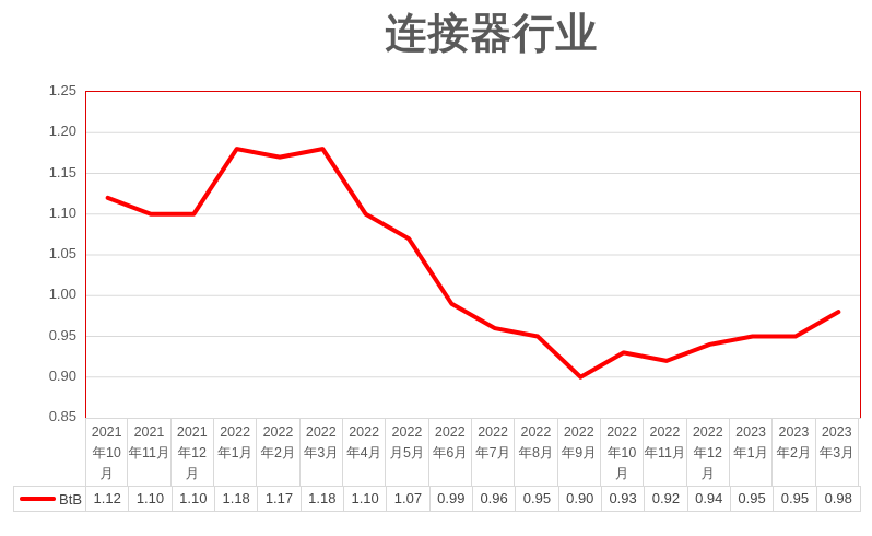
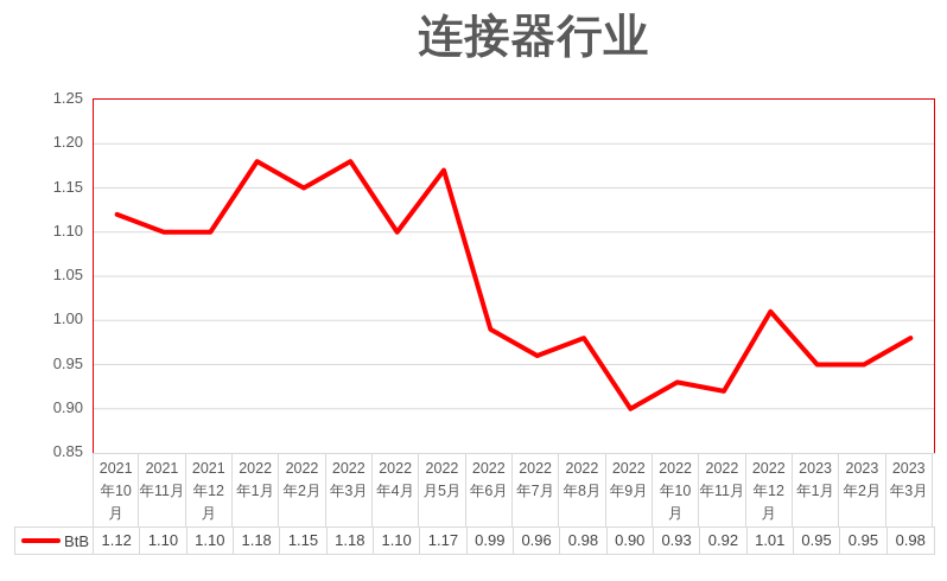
2022年2月: 1.17 -> 1.15
2022月5月: 1.07 -> 1.17
2022年8月: 0.95 -> 0.98
2022年12月: 0.94 -> 1.01
